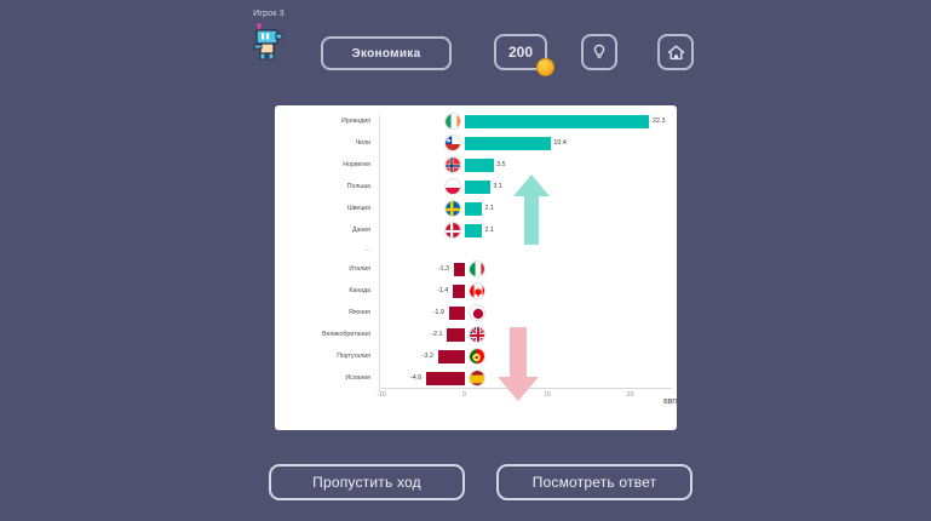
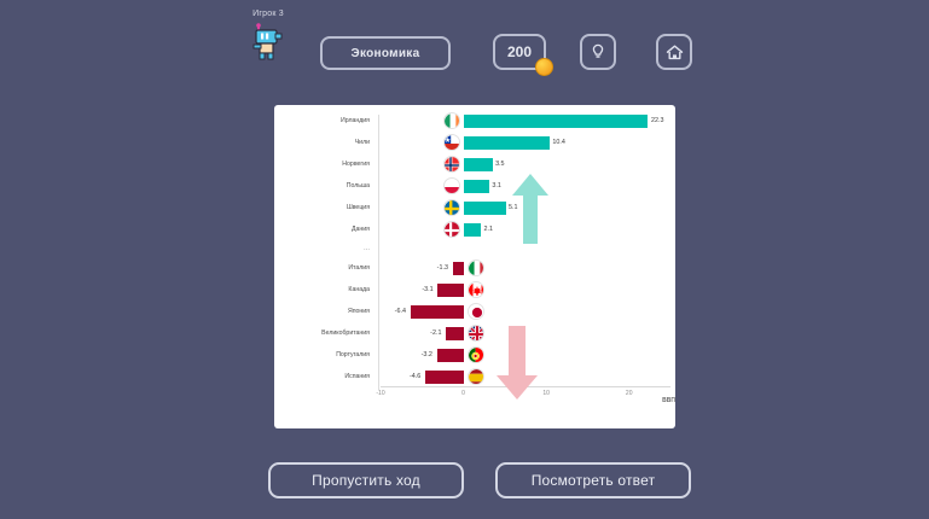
Швеция: 2.1 -> 5.1
Канада: -1.4 -> -3.1
Япония: -1.9 -> -6.4
